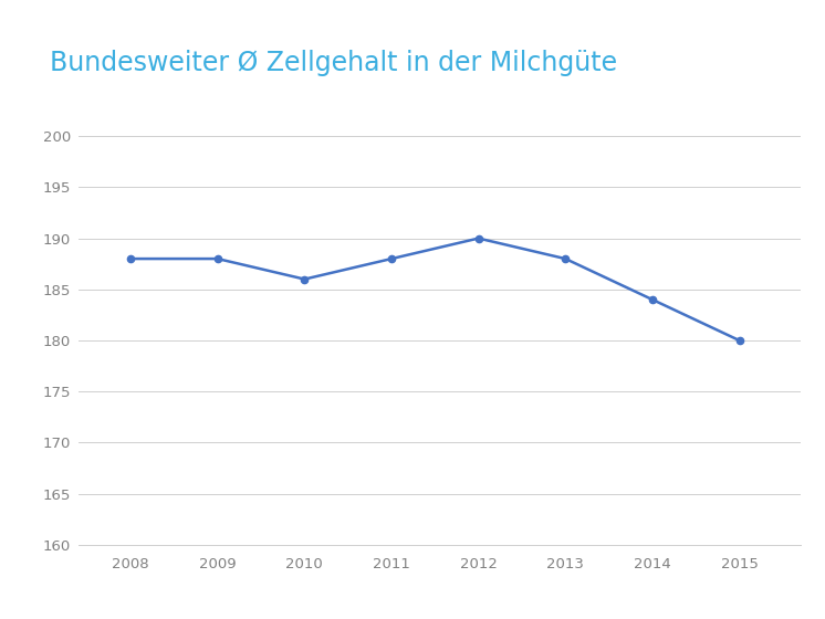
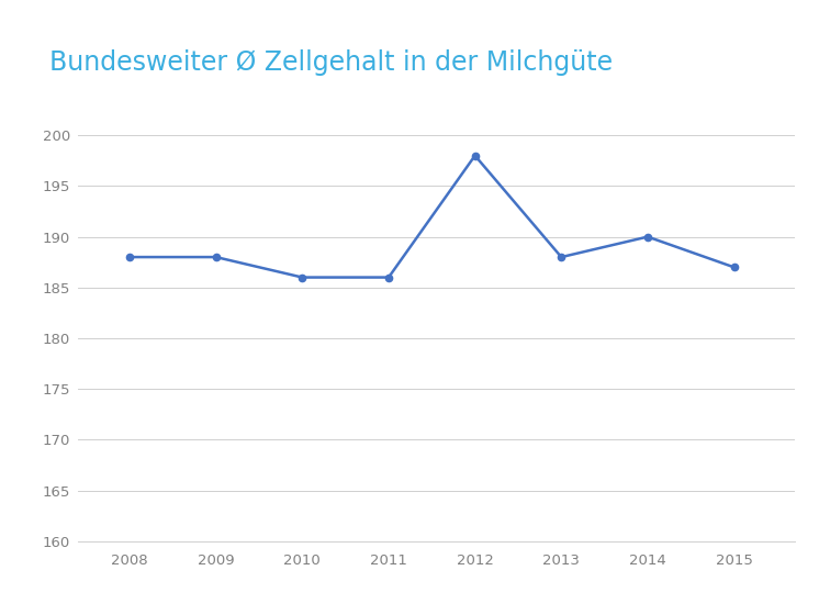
2011: 188 -> 186
2012: 190 -> 198
2014: 184 -> 190
2015: 180 -> 187
